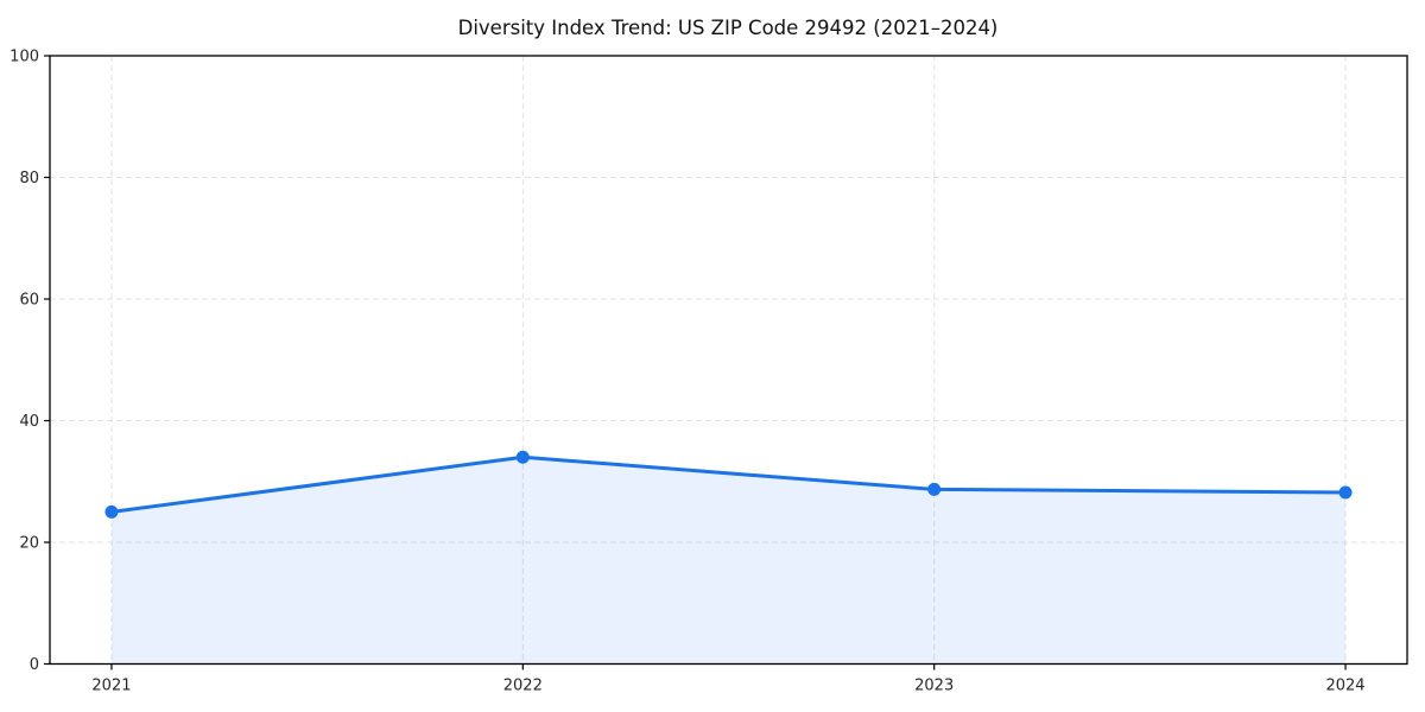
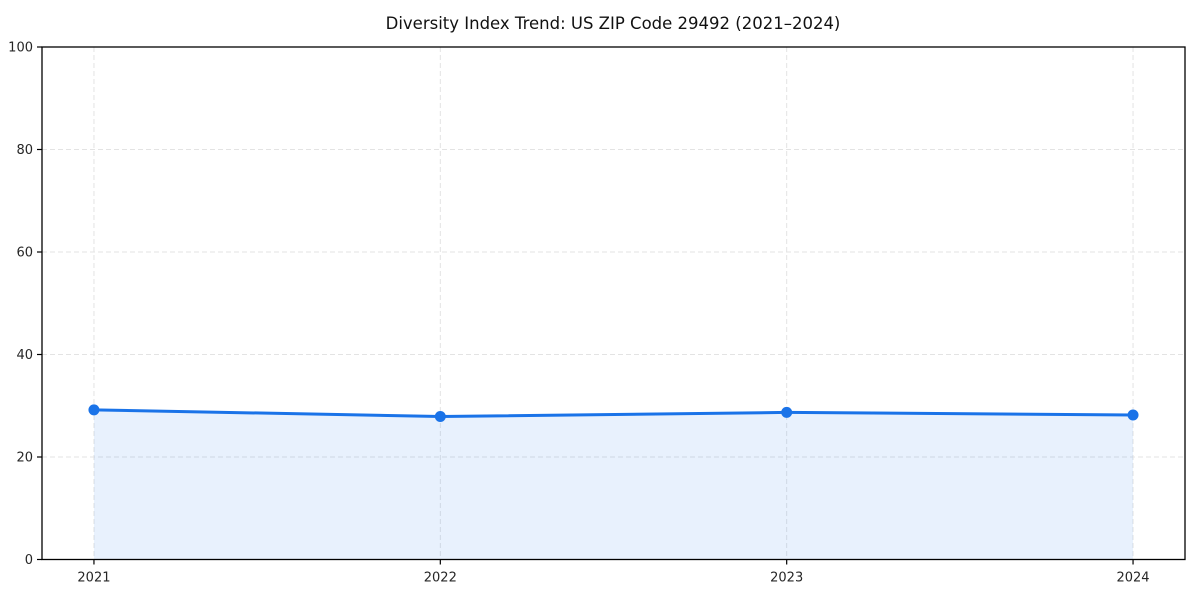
2021: 25 -> 29
2022: 34 -> 28
